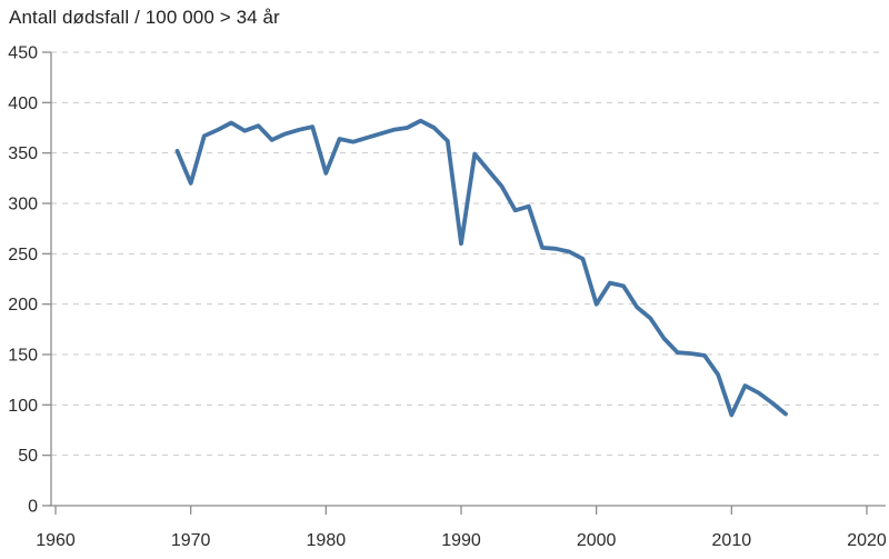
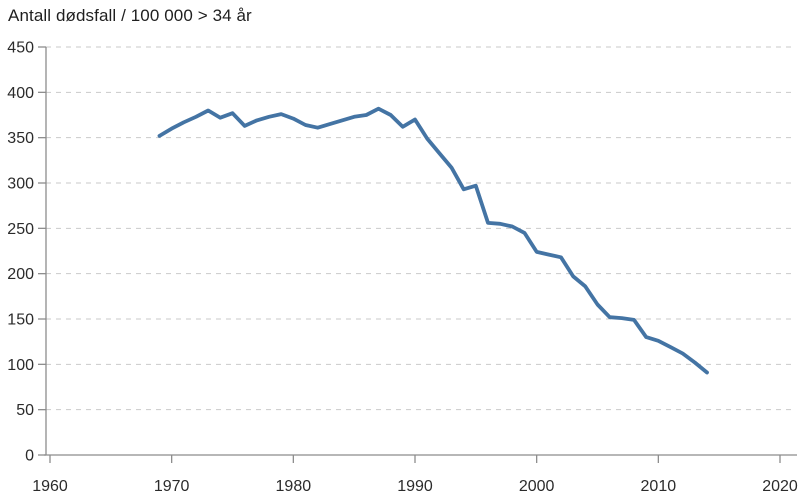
1970: 320 -> 360
1980: 330 -> 370
1990: 260 -> 370
2000: 200 -> 220
2010: 90 -> 130
